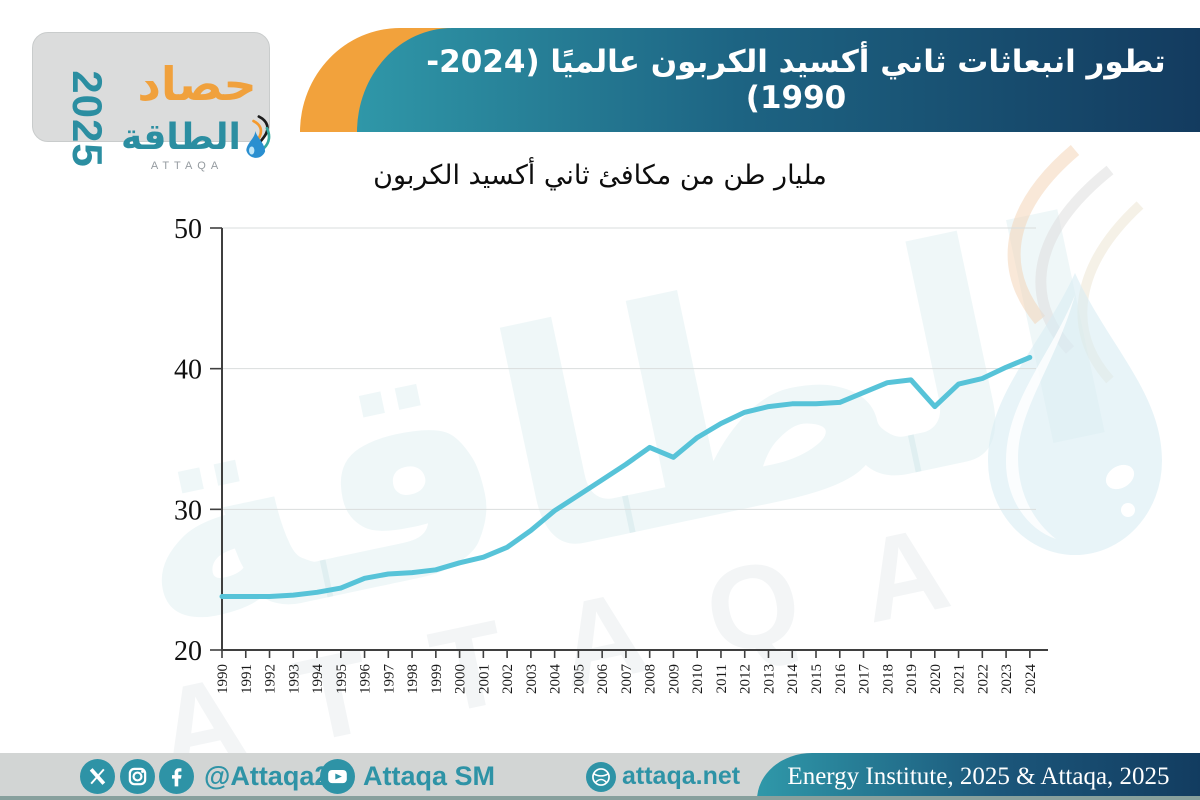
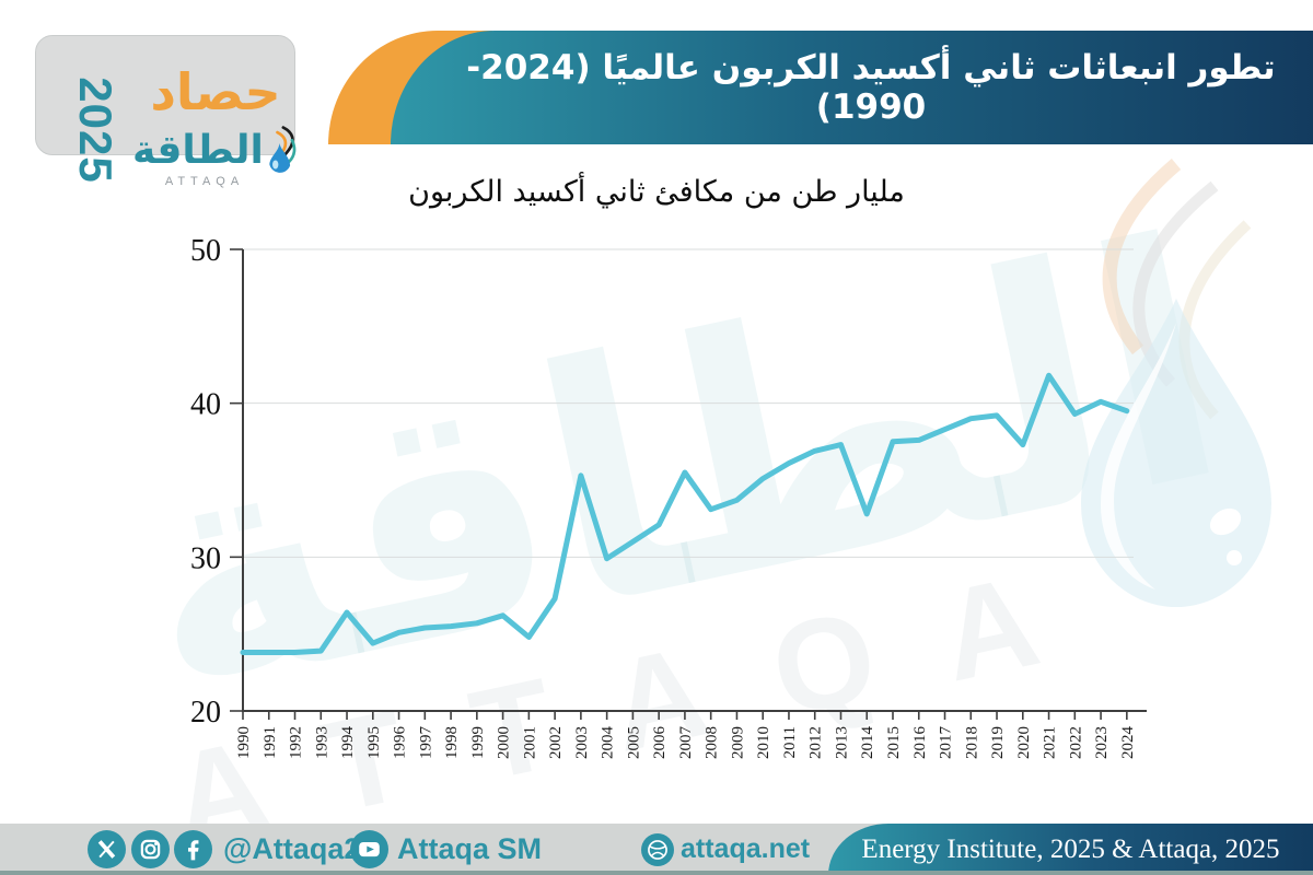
1994: 24.1 -> 26.4
2001: 26.6 -> 24.8
2003: 28.5 -> 35.3
2007: 33.2 -> 35.5
2008: 34.4 -> 33.1
2014: 37.5 -> 32.8
2021: 38.9 -> 41.8
2024: 40.8 -> 39.5
